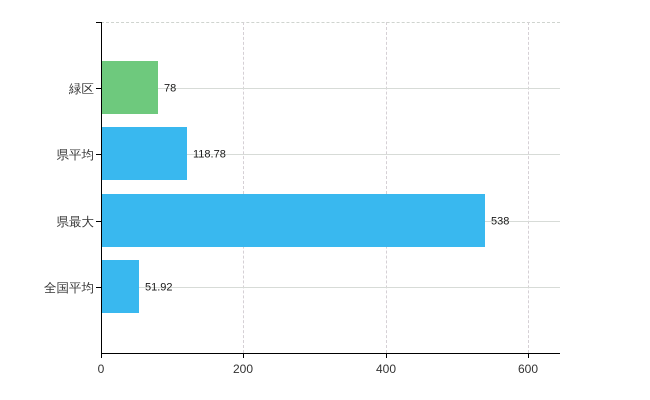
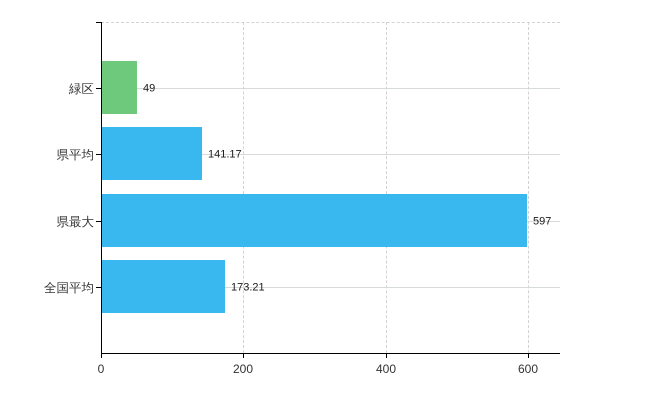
緑区: 78 -> 49
県平均: 118.78 -> 141.17
県最大: 538 -> 597
全国平均: 51.92 -> 173.21
